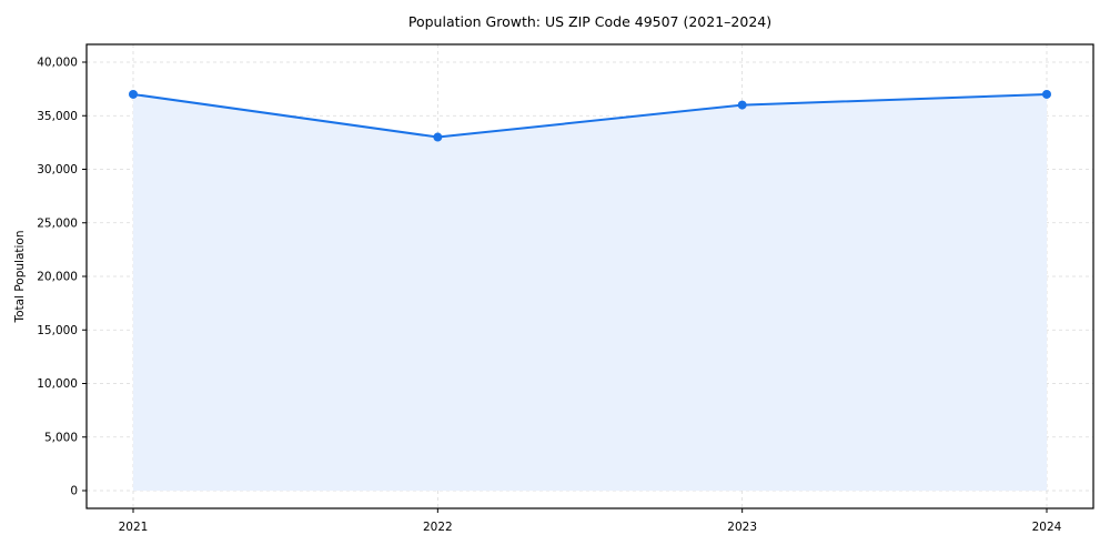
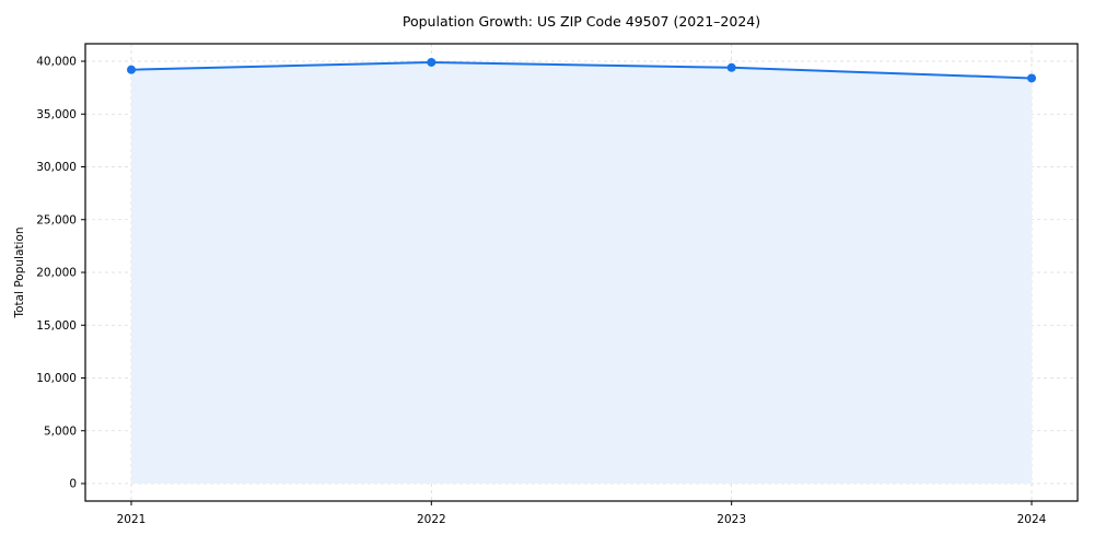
2021: 37000 -> 39000
2022: 33000 -> 40000
2023: 36000 -> 39000
2024: 37000 -> 38000
